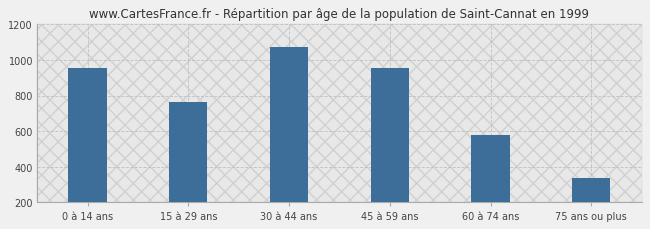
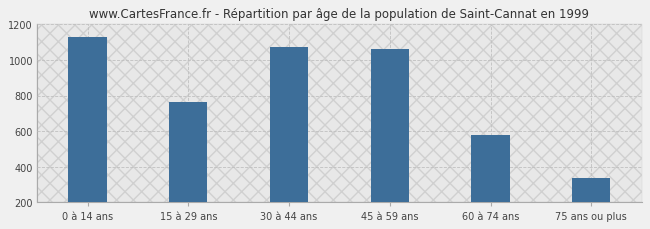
0 à 14 ans: 960 -> 1130
45 à 59 ans: 950 -> 1060
